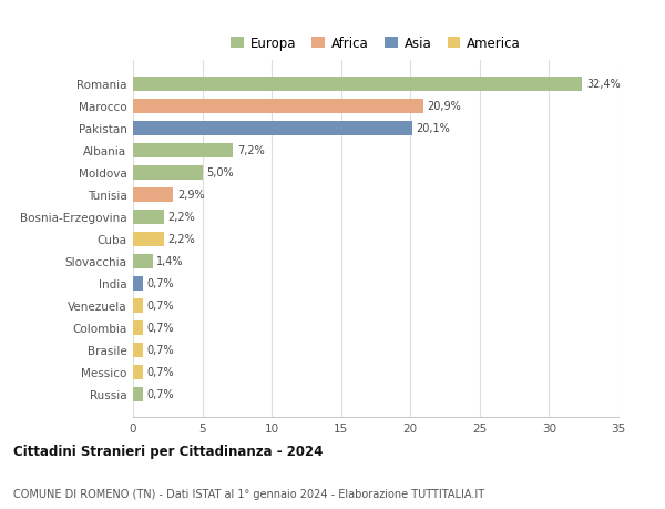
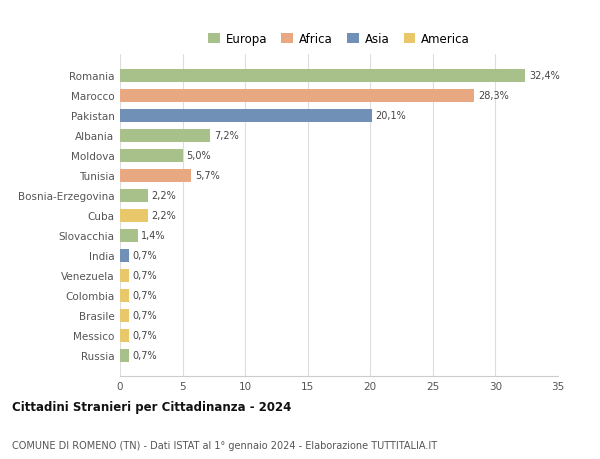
Marocco: 20,9% -> 28,3%
Tunisia: 2,9% -> 5,7%
